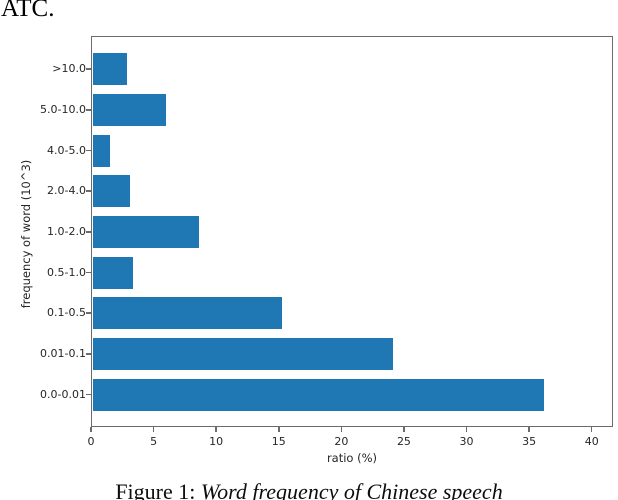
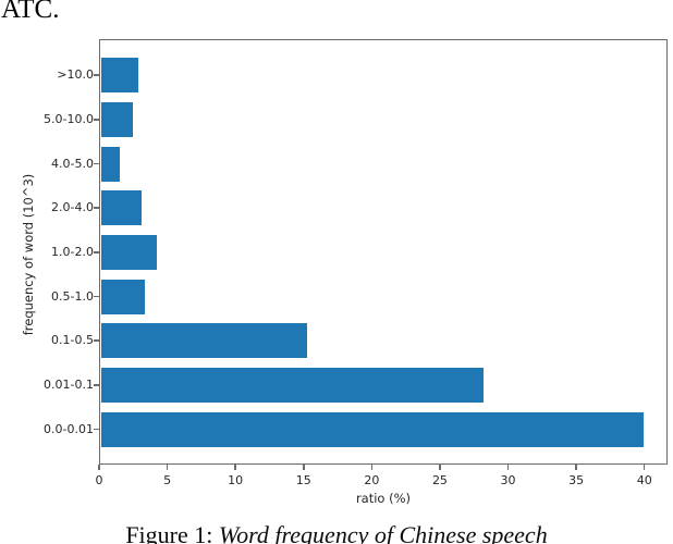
5.0-10.0: 5.9 -> 2.3
1.0-2.0: 8.5 -> 4.1
0.01-0.1: 24.1 -> 28.2
0.0-0.01: 36.2 -> 40.0
